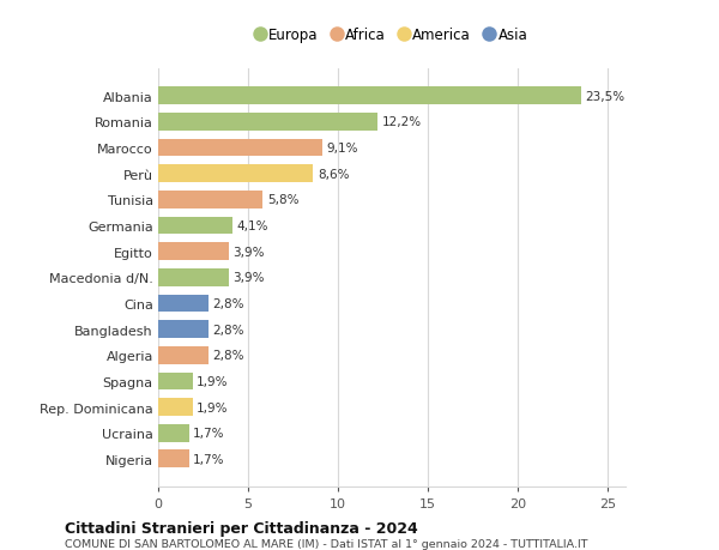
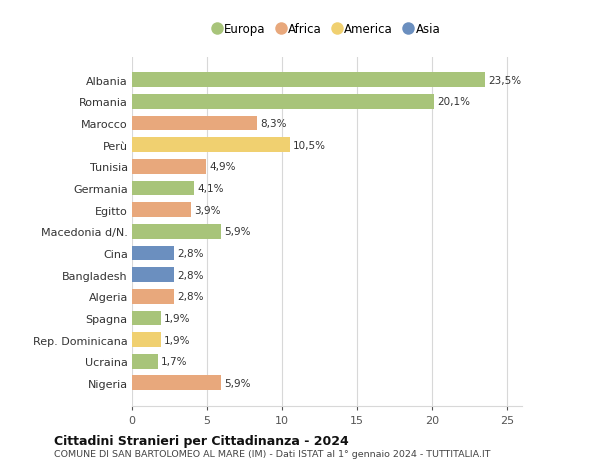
Romania: 12,2% -> 20,1%
Marocco: 9,1% -> 8,3%
Perù: 8,6% -> 10,5%
Tunisia: 5,8% -> 4,9%
Macedonia d/N.: 3,9% -> 5,9%
Nigeria: 1,7% -> 5,9%
